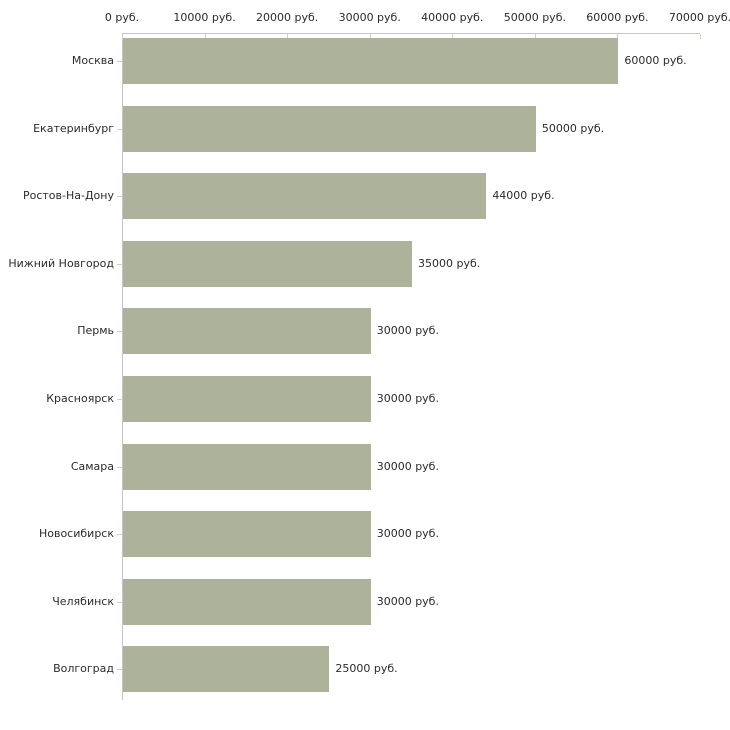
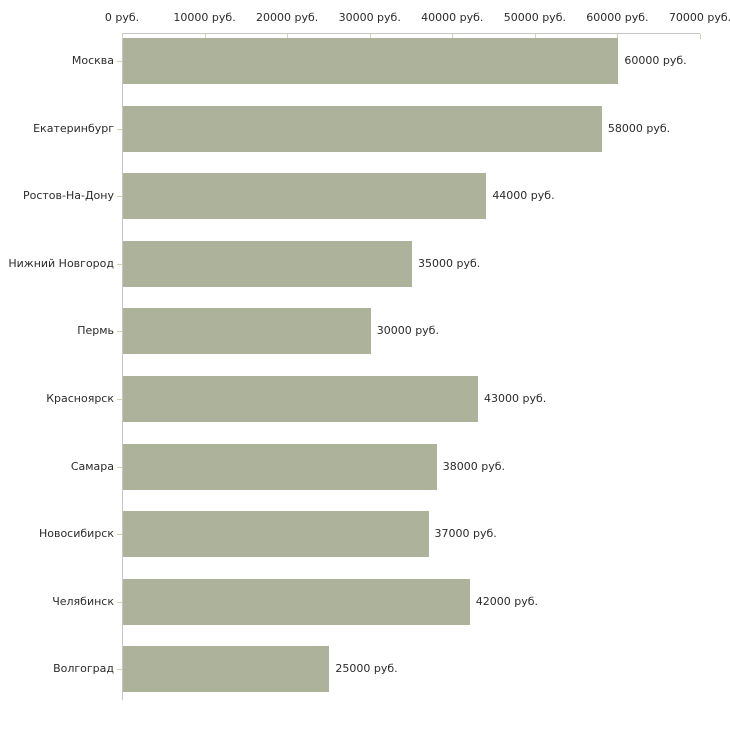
Екатеринбург: 50000 -> 58000
Красноярск: 30000 -> 43000
Самара: 30000 -> 38000
Новосибирск: 30000 -> 37000
Челябинск: 30000 -> 42000
